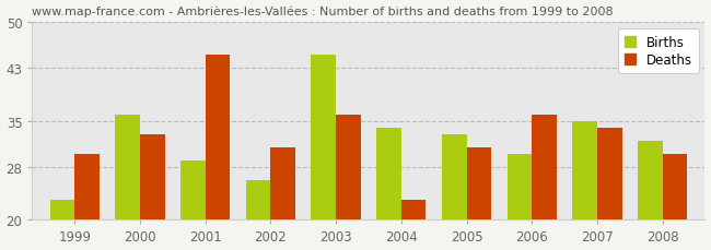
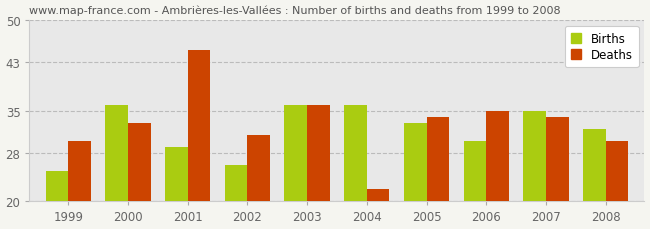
Births/1999: 23 -> 25
Births/2003: 45 -> 36
Births/2004: 34 -> 36
Deaths/2004: 23 -> 22
Deaths/2005: 31 -> 34
Deaths/2006: 36 -> 35
